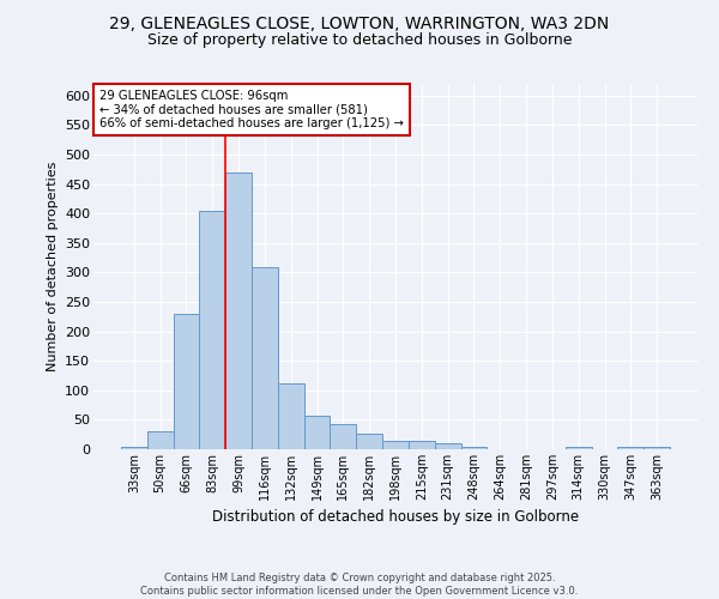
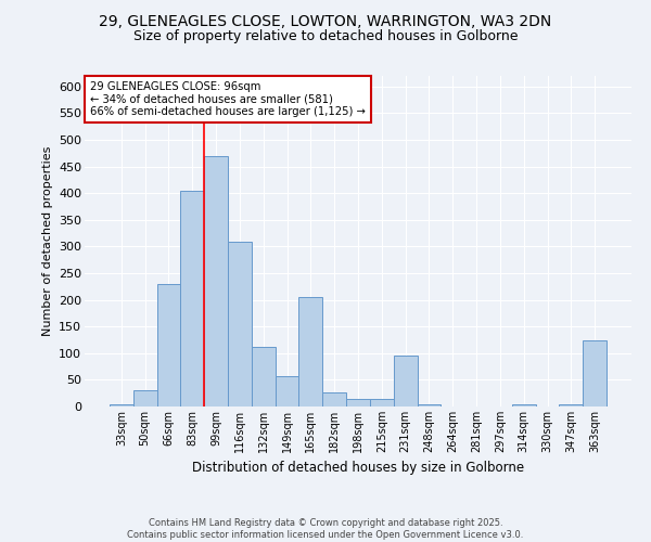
165sqm: 42 -> 205
231sqm: 10 -> 95
363sqm: 4 -> 125
